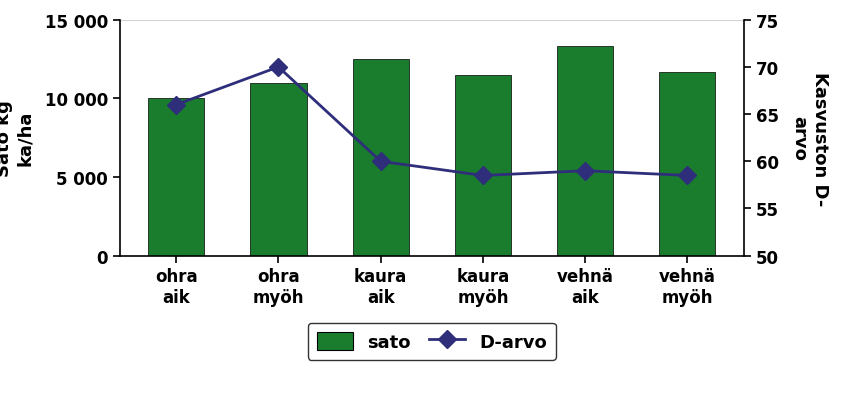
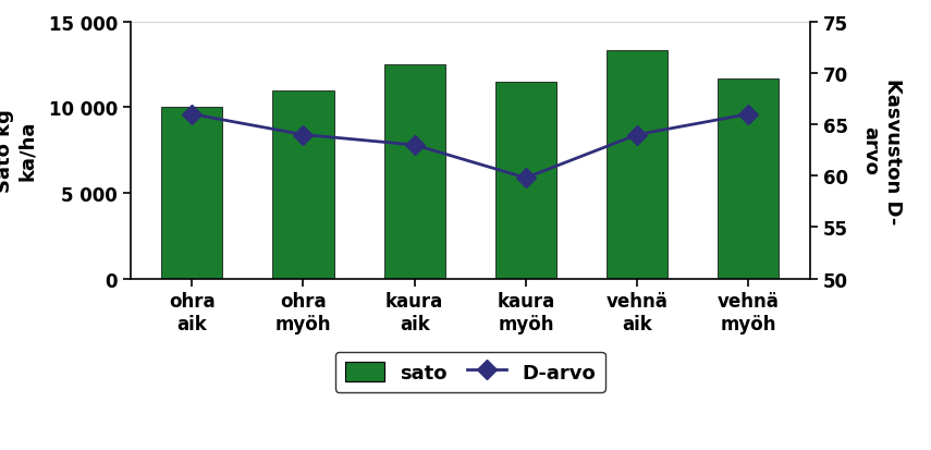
D-arvo/ohra myöh: 70.0 -> 64.0
D-arvo/kaura aik: 60.0 -> 63.0
D-arvo/kaura myöh: 58.5 -> 59.8
D-arvo/vehnä aik: 59.0 -> 64.0
D-arvo/vehnä myöh: 58.5 -> 66.0
